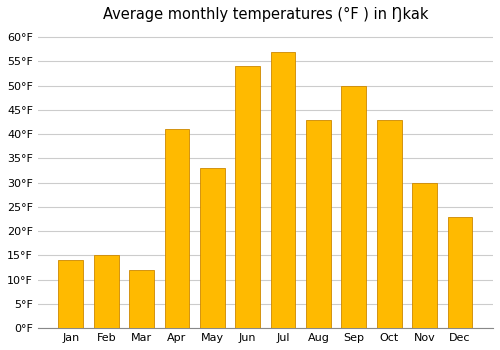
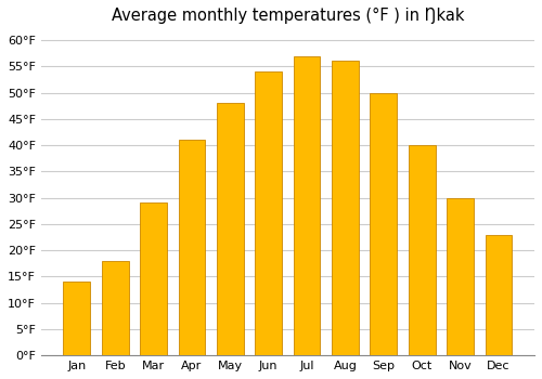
Feb: 15°F -> 18°F
Mar: 12°F -> 29°F
May: 33°F -> 48°F
Aug: 43°F -> 56°F
Oct: 43°F -> 40°F
